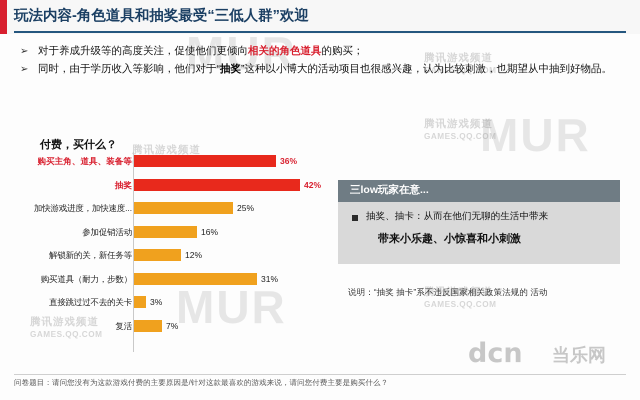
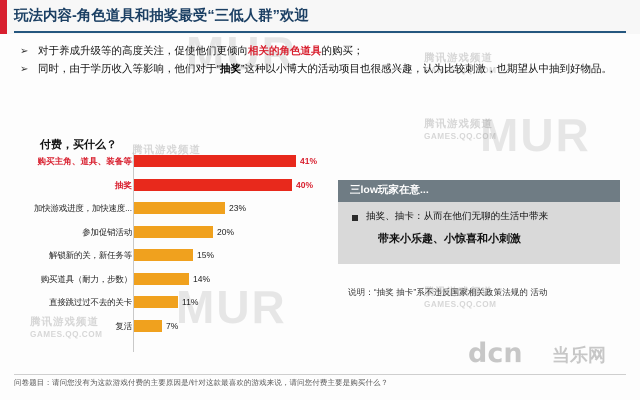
购买主角、道具、装备等: 36% -> 41%
抽奖: 42% -> 40%
加快游戏进度，加快速度...: 25% -> 23%
参加促销活动: 16% -> 20%
解锁新的关，新任务等: 12% -> 15%
购买道具（耐力，步数）: 31% -> 14%
直接跳过过不去的关卡: 3% -> 11%
